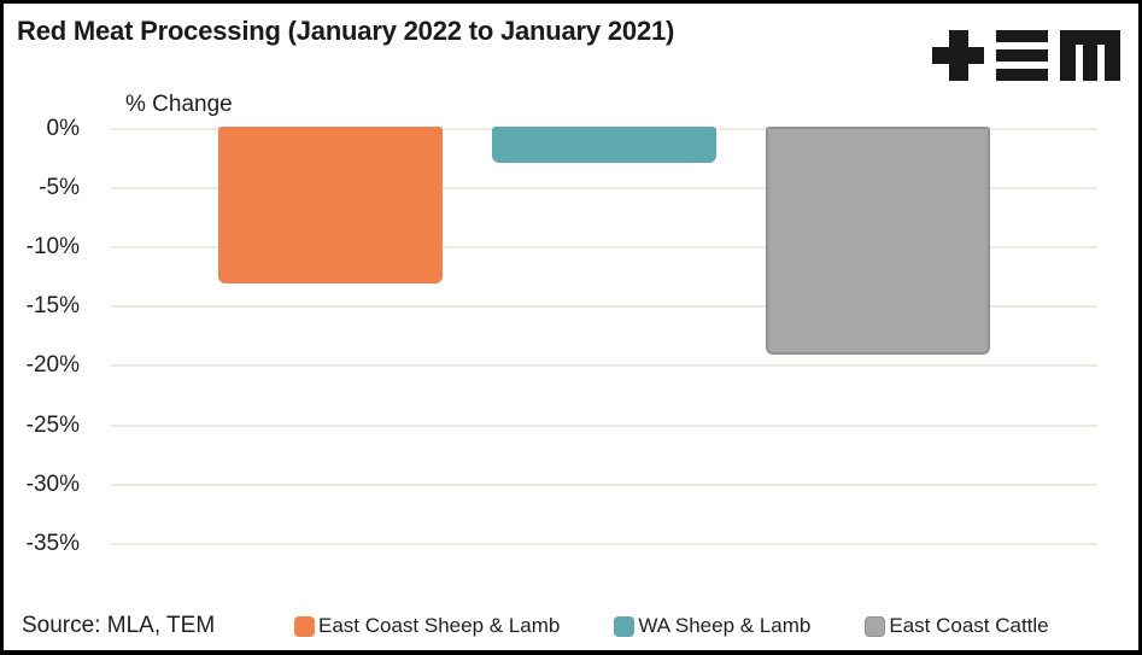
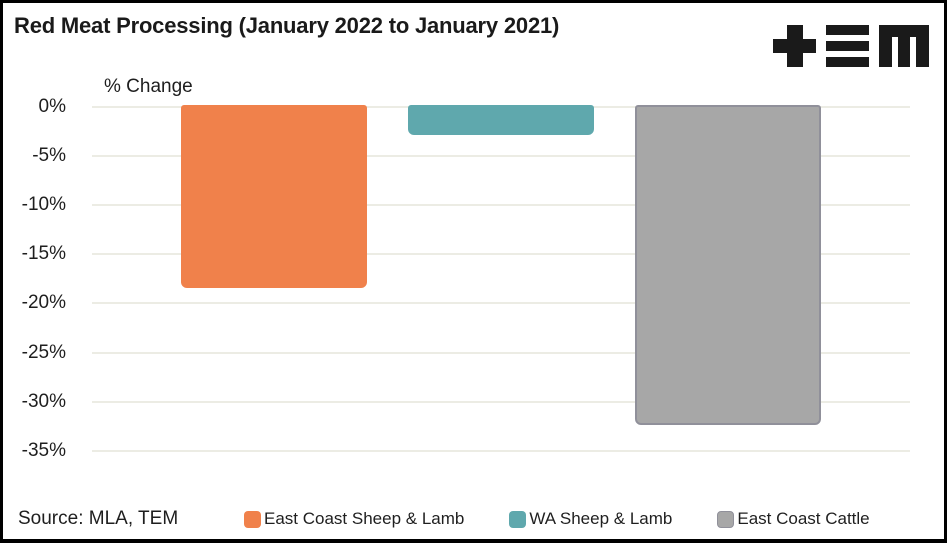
East Coast Sheep & Lamb: -13% -> -18%
East Coast Cattle: -19% -> -32%
